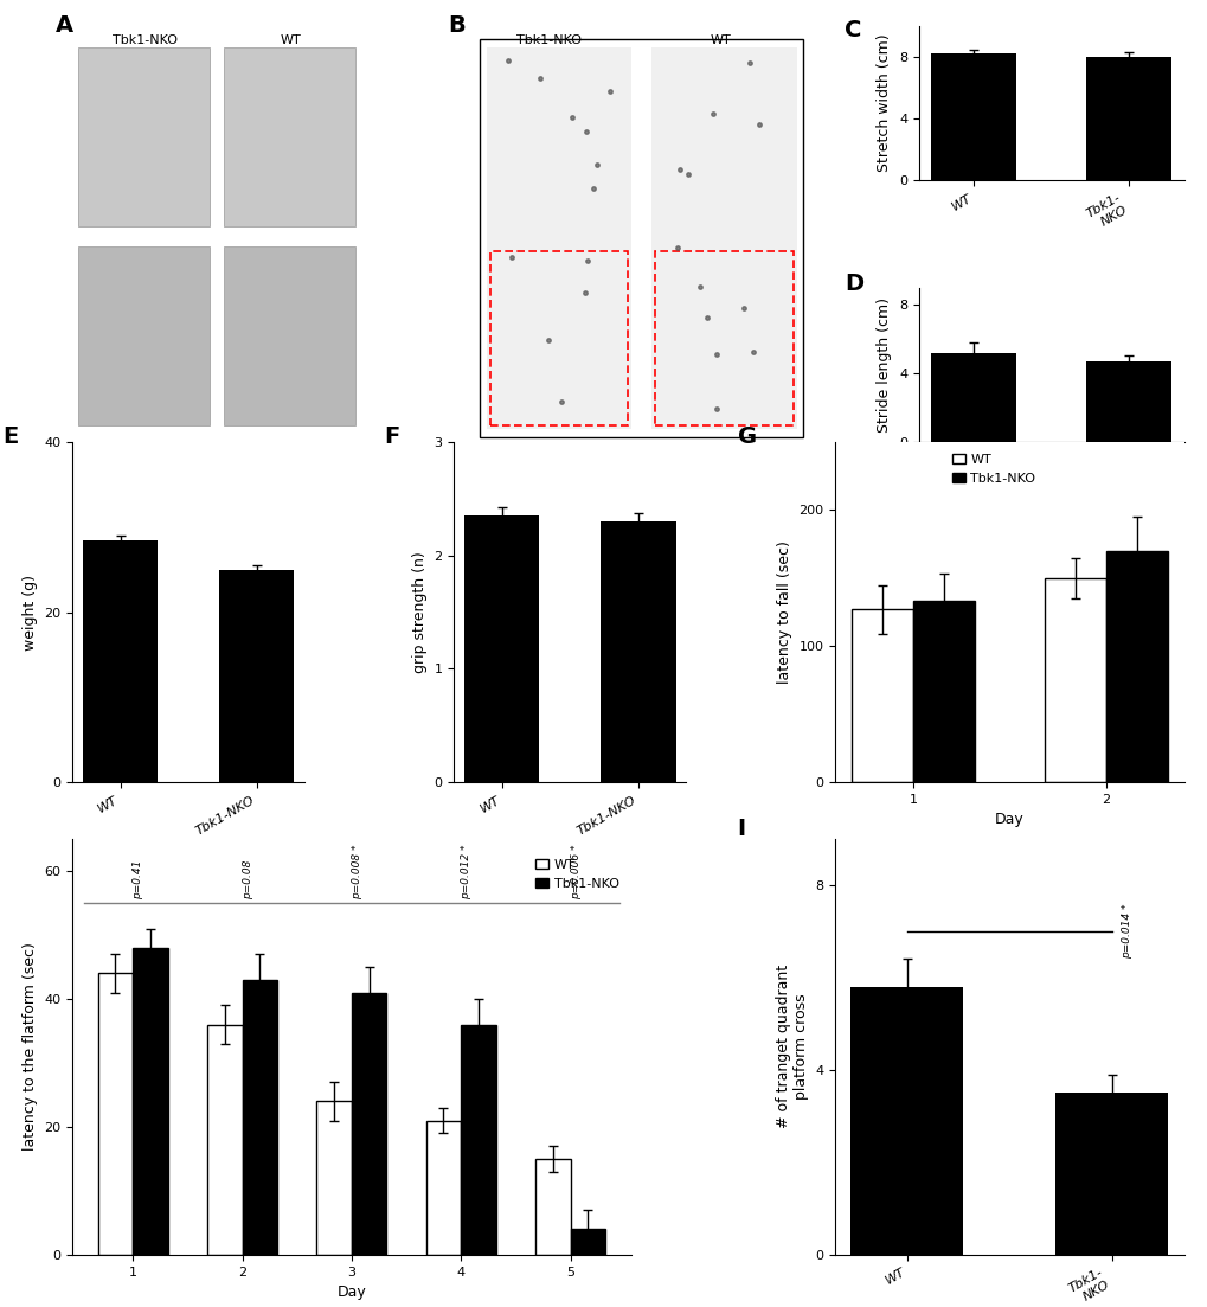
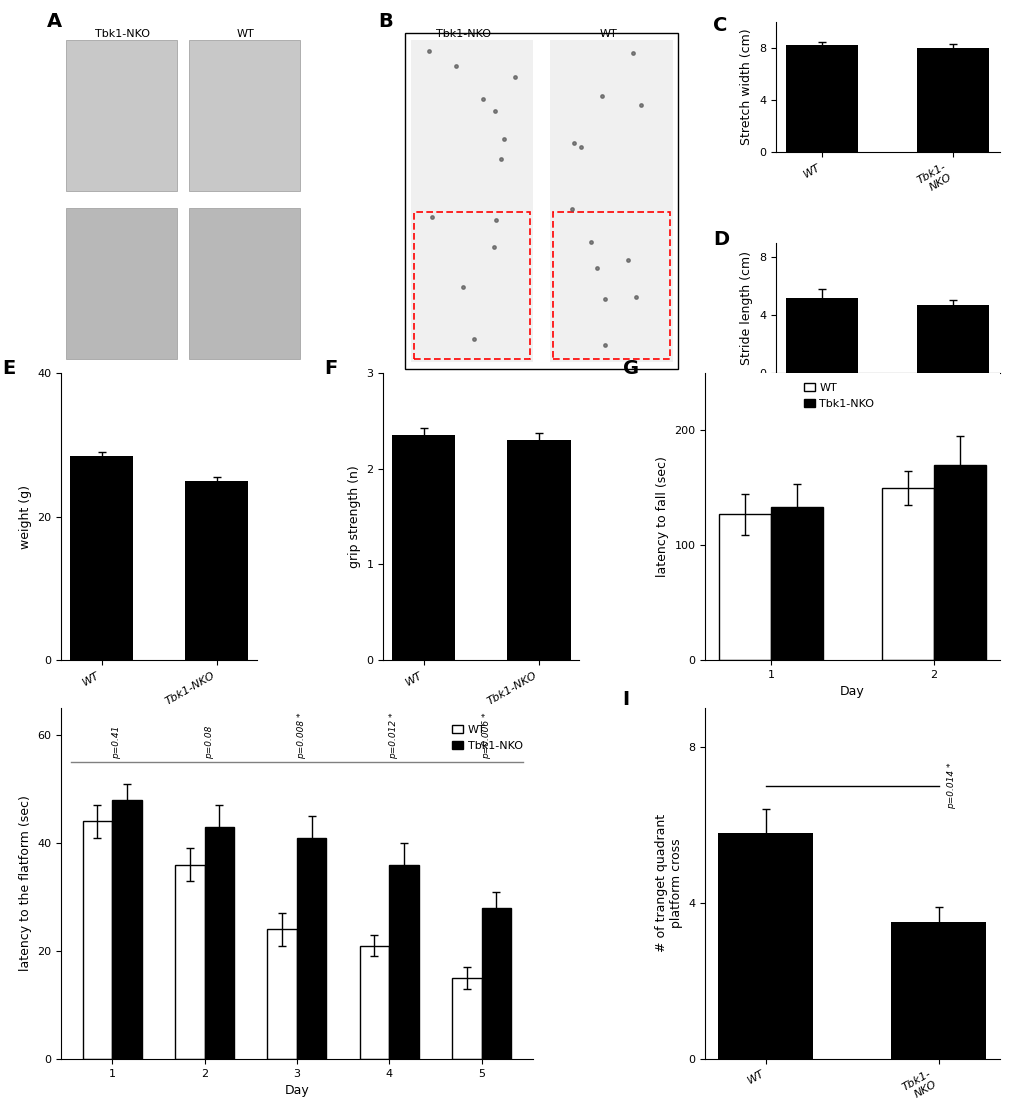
Tbk1-NKO/5: 4 -> 28
